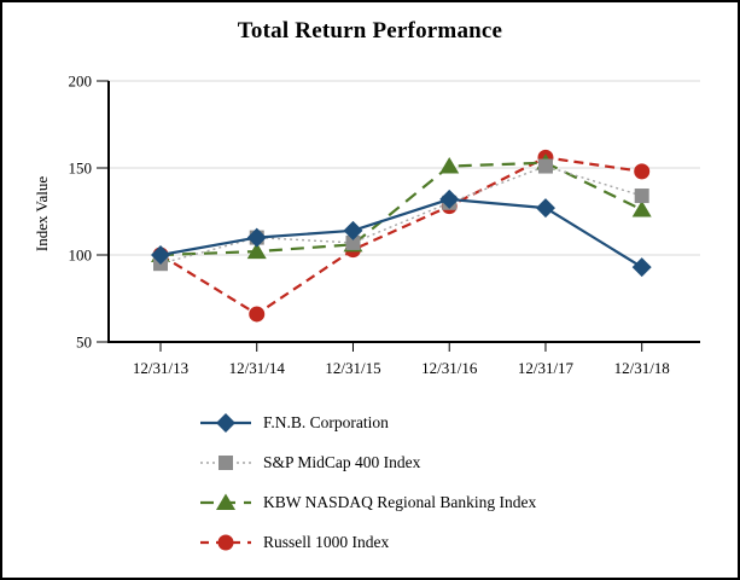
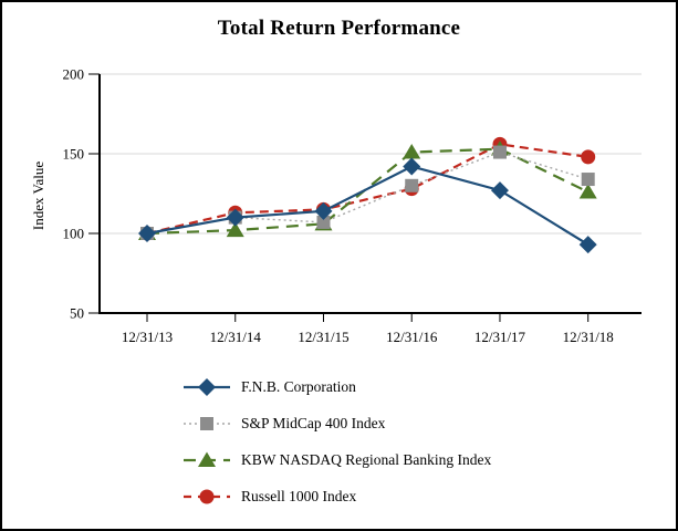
S&P MidCap 400 Index/12/31/13: 95 -> 100
Russell 1000 Index/12/31/14: 66 -> 113
Russell 1000 Index/12/31/15: 103 -> 115
F.N.B. Corporation/12/31/16: 132 -> 142
